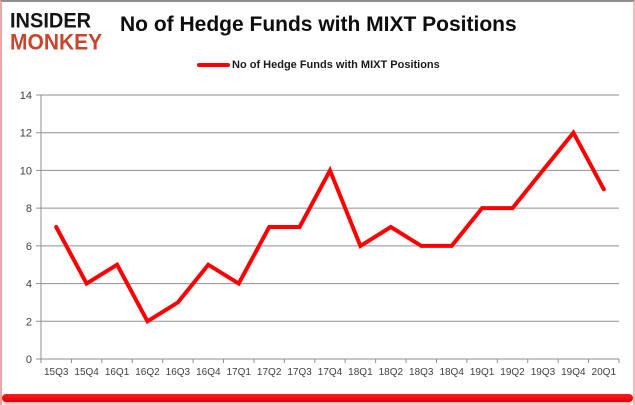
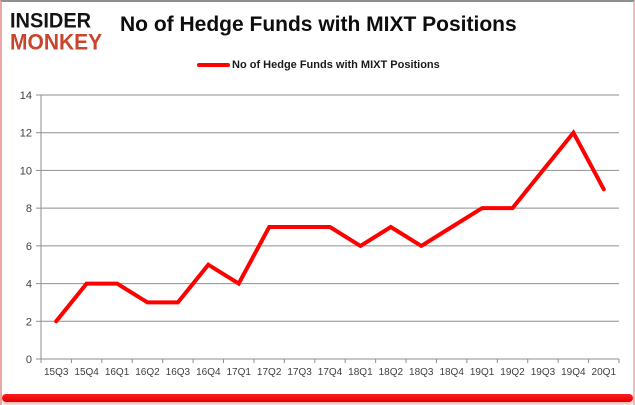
15Q3: 7 -> 2
16Q1: 5 -> 4
16Q2: 2 -> 3
17Q4: 10 -> 7
18Q4: 6 -> 7
